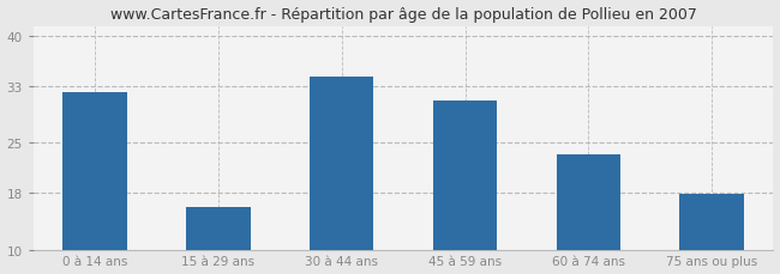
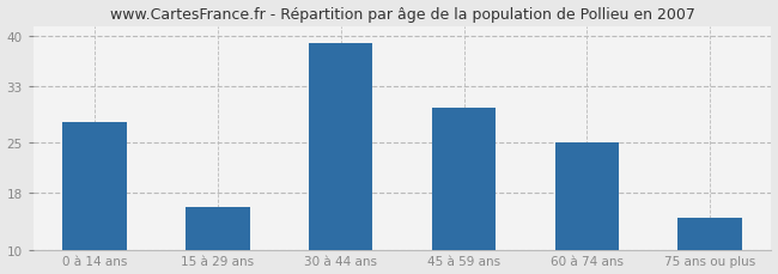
0 à 14 ans: 32.2 -> 28.0
30 à 44 ans: 34.4 -> 39.0
45 à 59 ans: 31.0 -> 30.0
60 à 74 ans: 23.4 -> 25.0
75 ans ou plus: 17.8 -> 14.5
